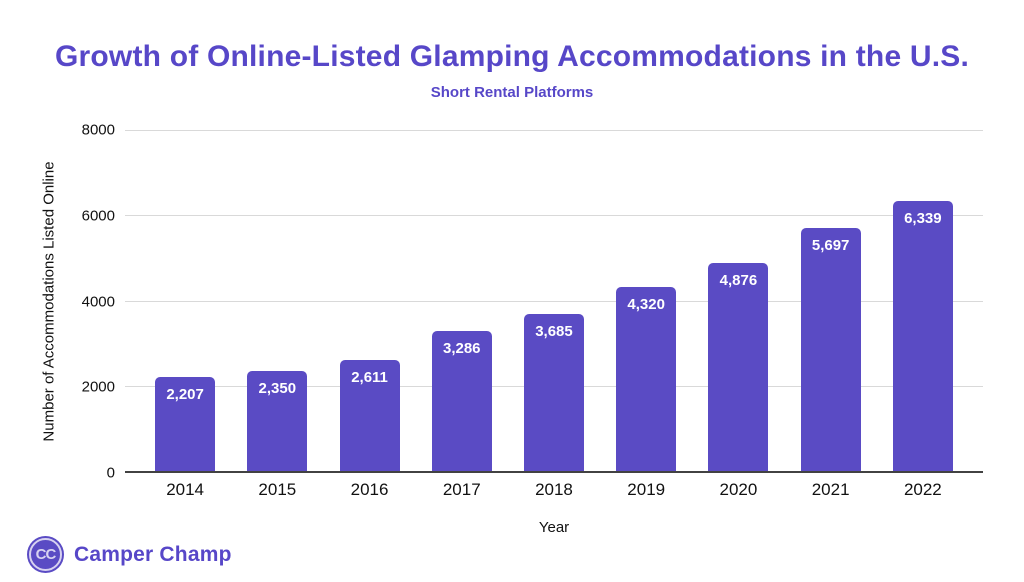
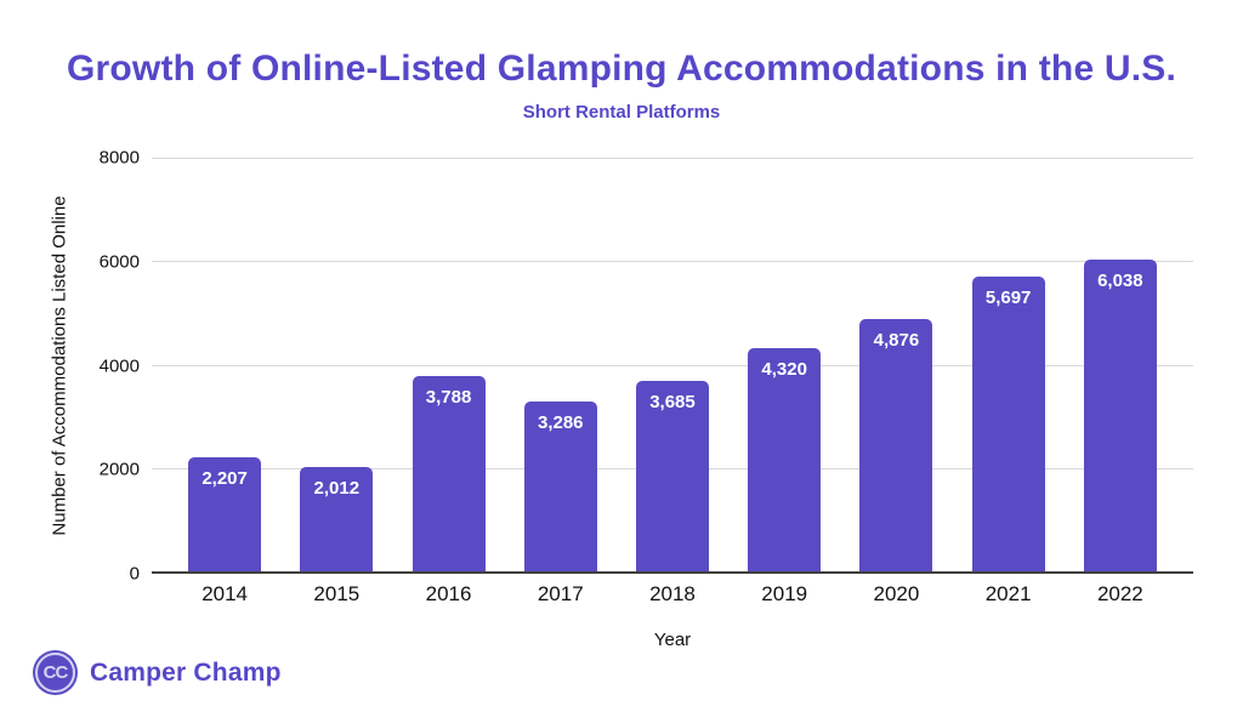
2015: 2,350 -> 2,012
2016: 2,611 -> 3,788
2022: 6,339 -> 6,038
